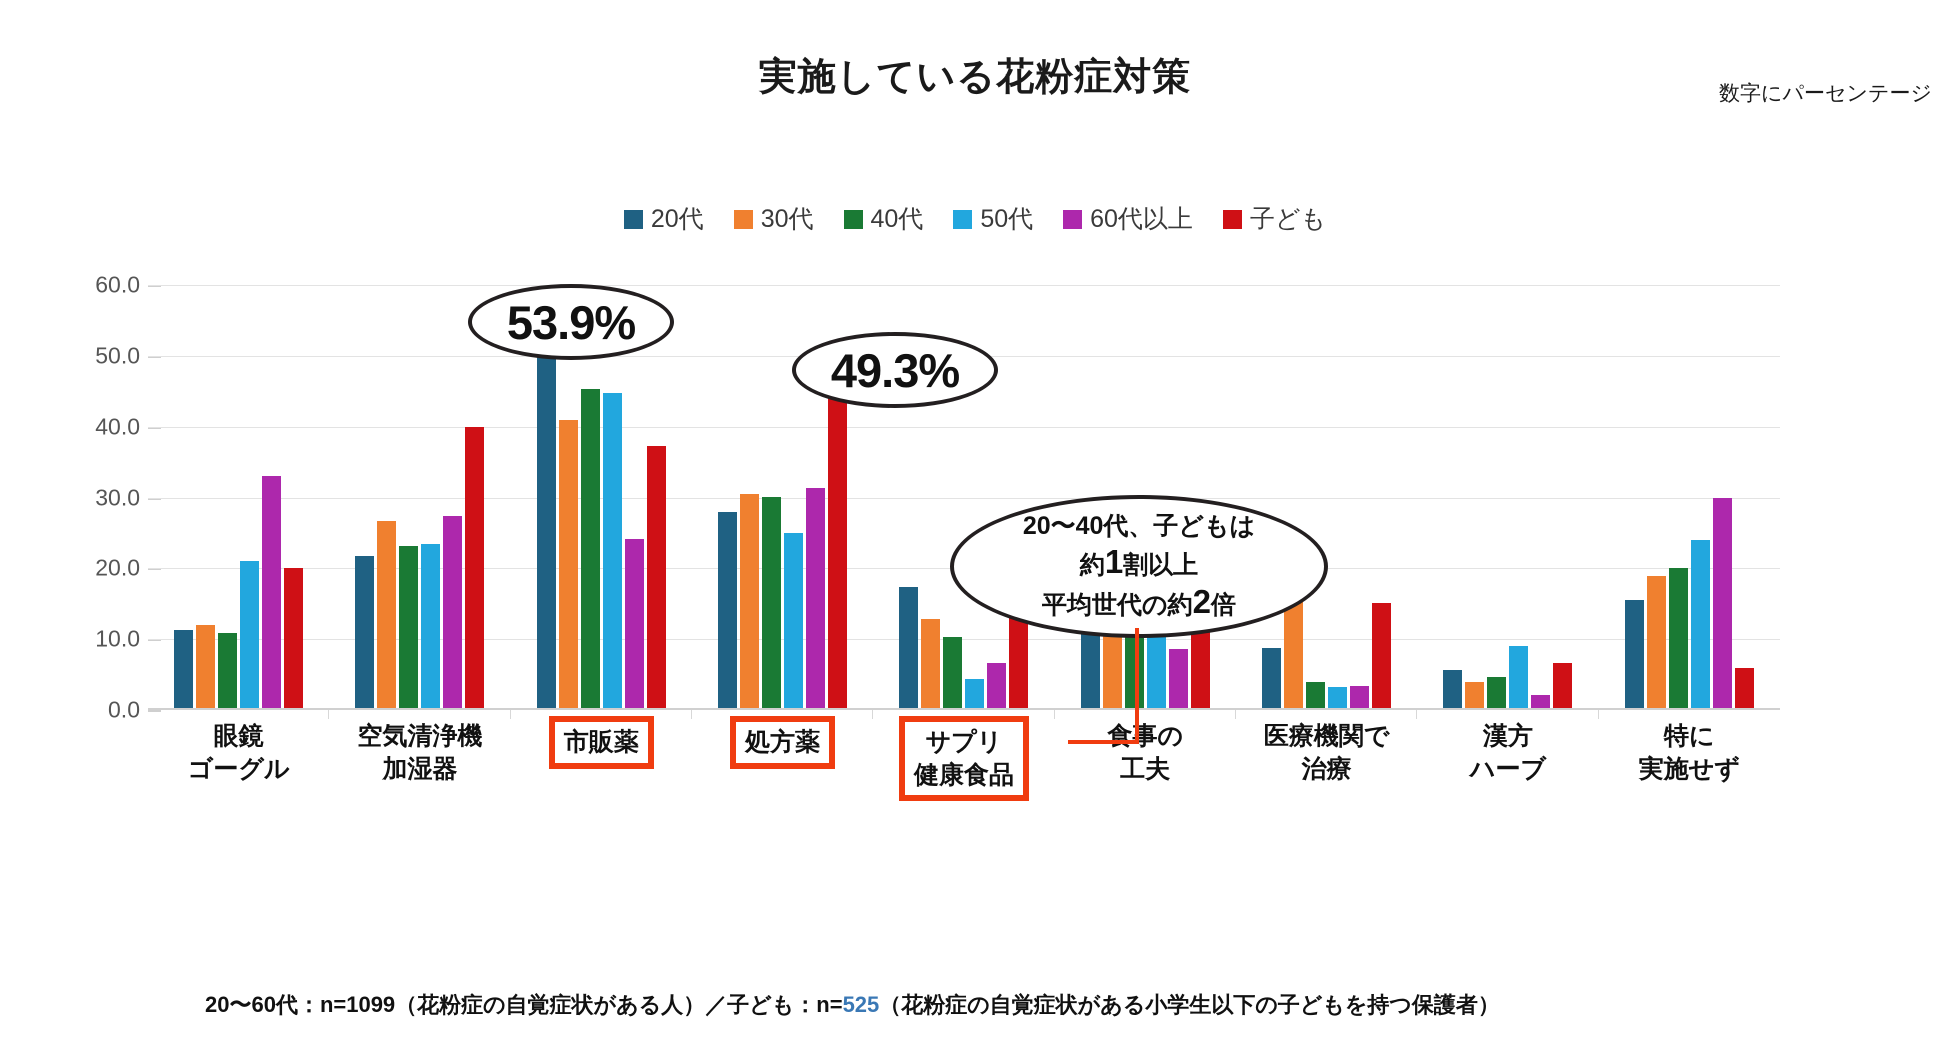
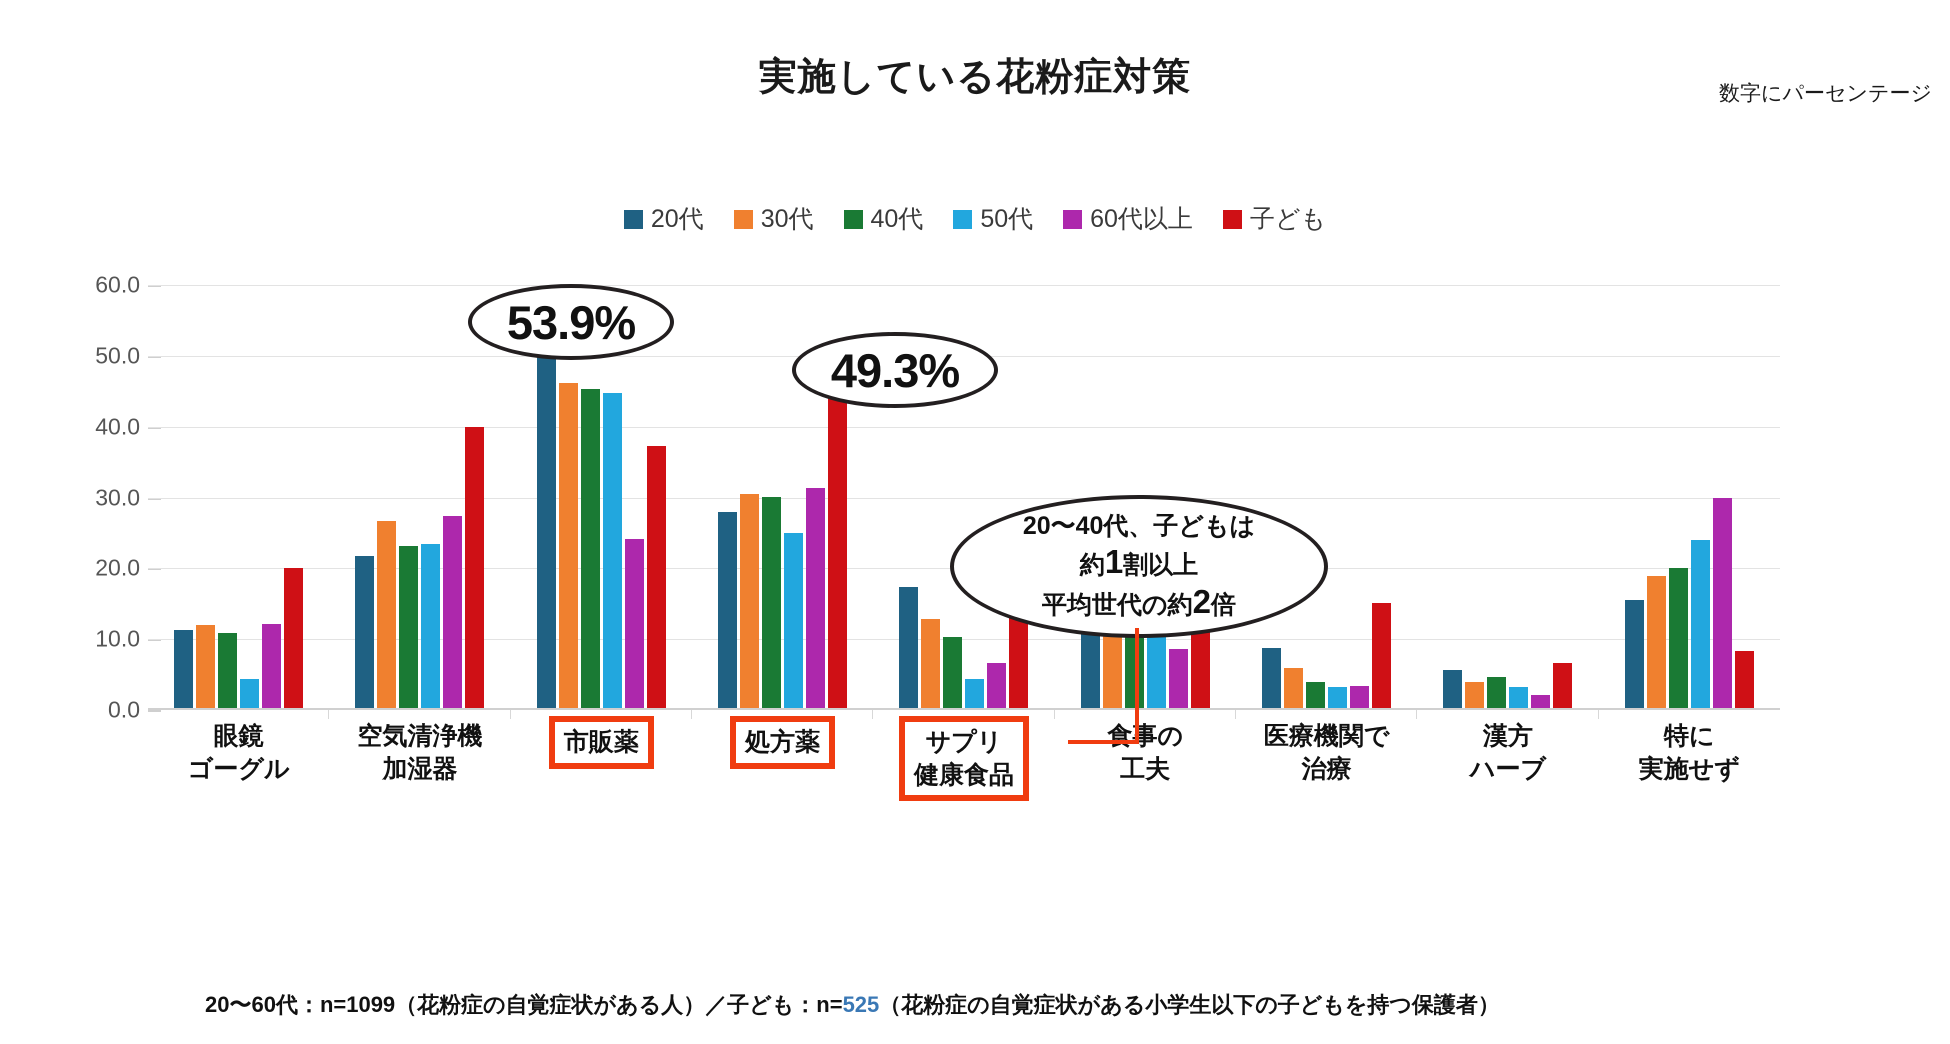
50代/眼鏡 ゴーグル: 21 -> 4
60代以上/眼鏡 ゴーグル: 33 -> 12
30代/市販薬: 41 -> 46
30代/医療機関で 治療: 16 -> 6
50代/漢方 ハーブ: 9 -> 3
子ども/特に 実施せず: 6 -> 8
